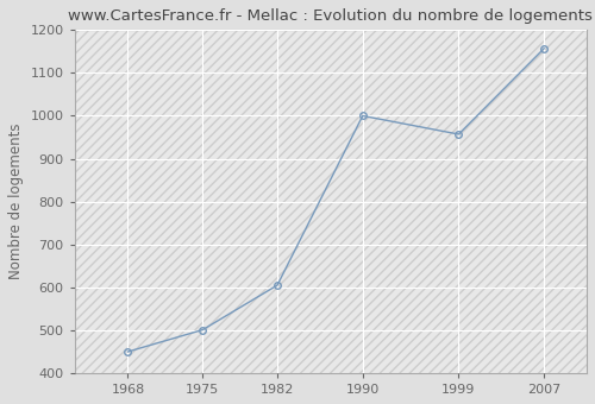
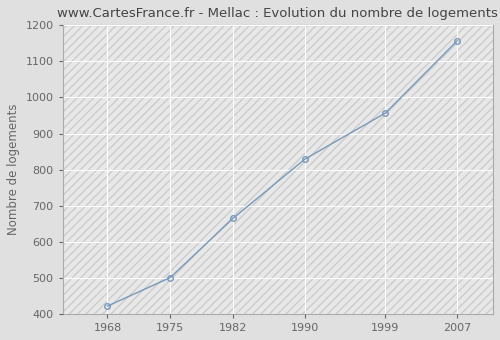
1968: 450 -> 422
1982: 605 -> 665
1990: 1000 -> 829
